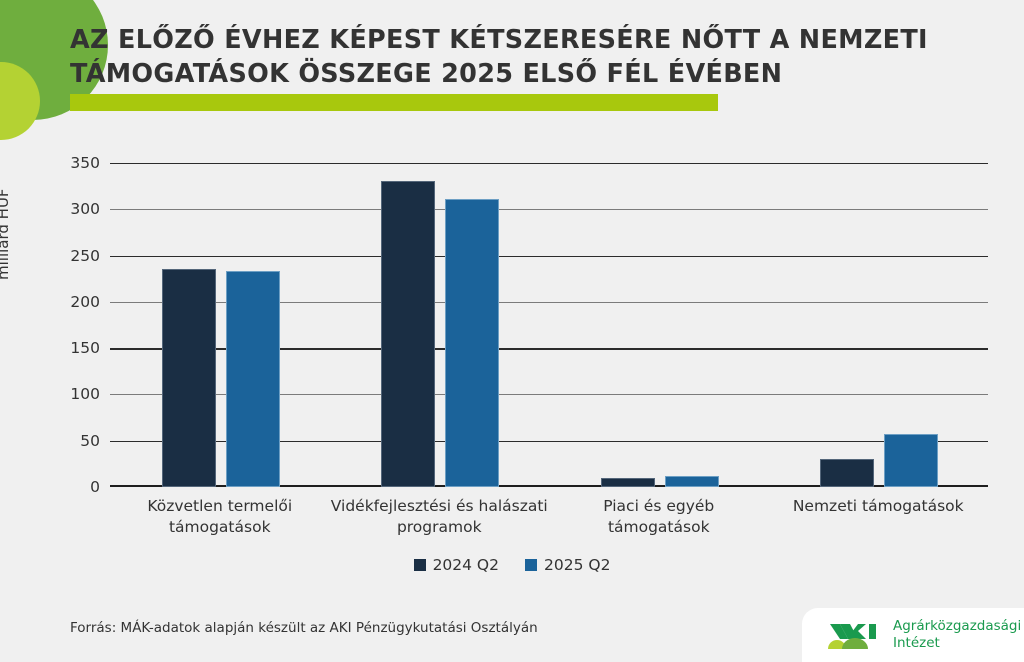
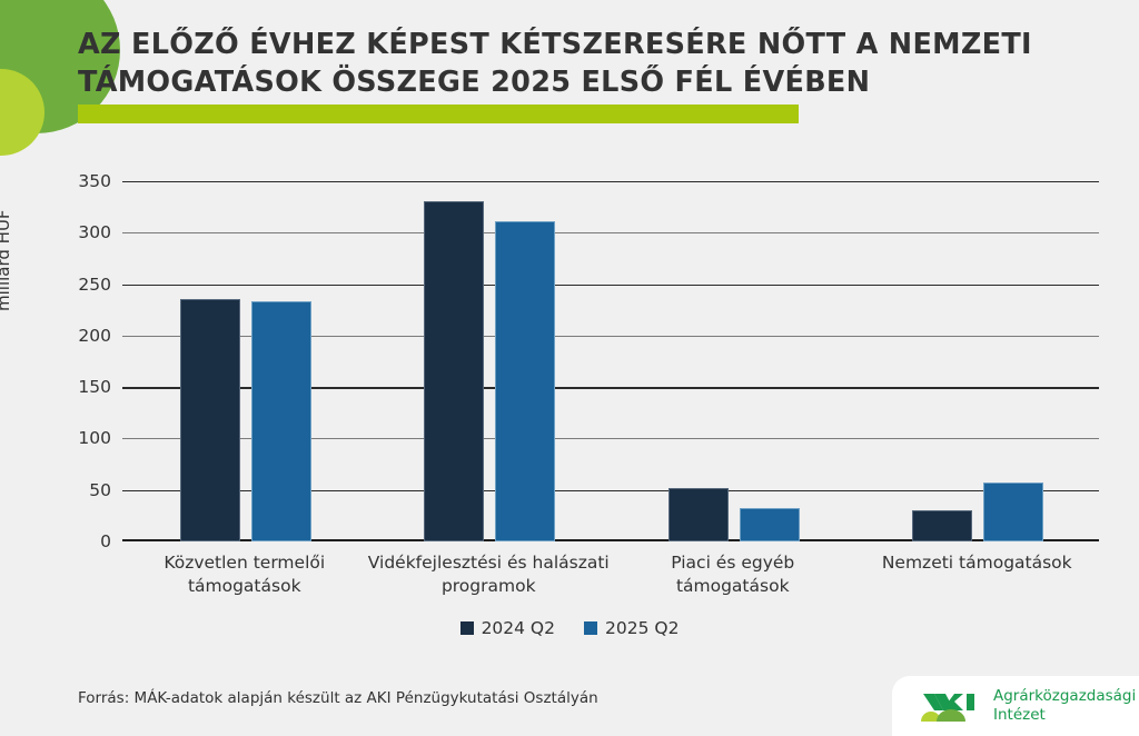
2024 Q2/Piaci és egyéb támogatások: 10 -> 50
2025 Q2/Piaci és egyéb támogatások: 10 -> 30
